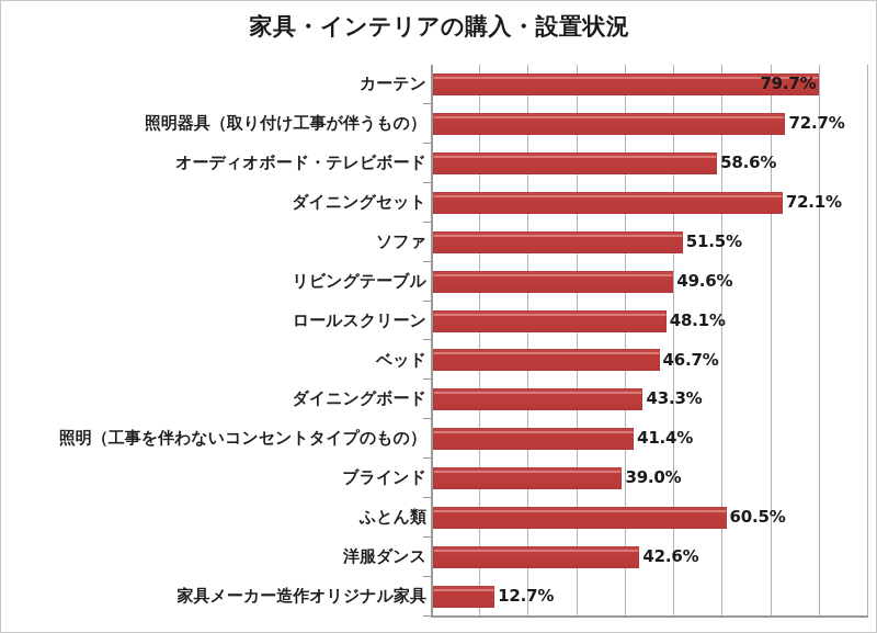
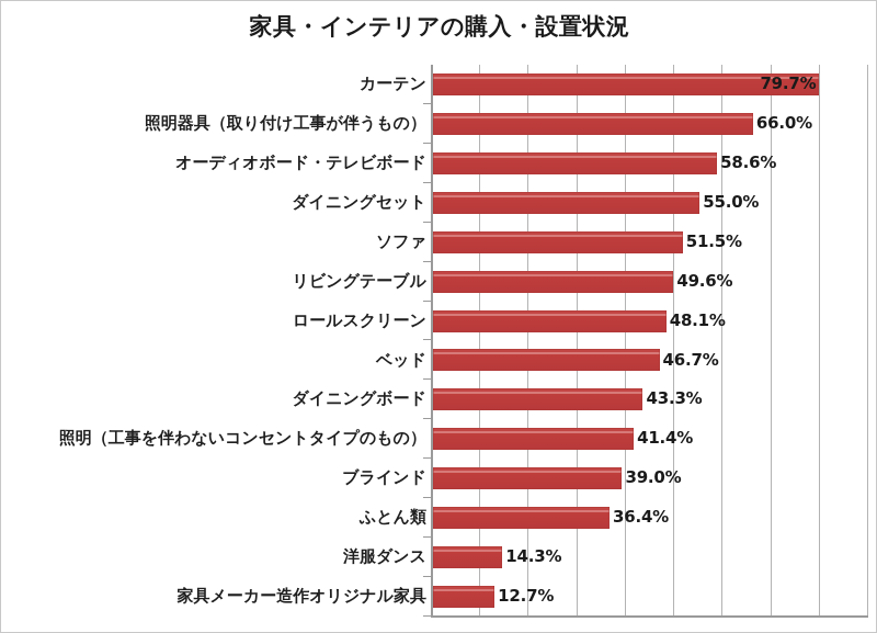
照明器具（取り付け工事が伴うもの）: 72.7% -> 66.0%
ダイニングセット: 72.1% -> 55.0%
ふとん類: 60.5% -> 36.4%
洋服ダンス: 42.6% -> 14.3%
